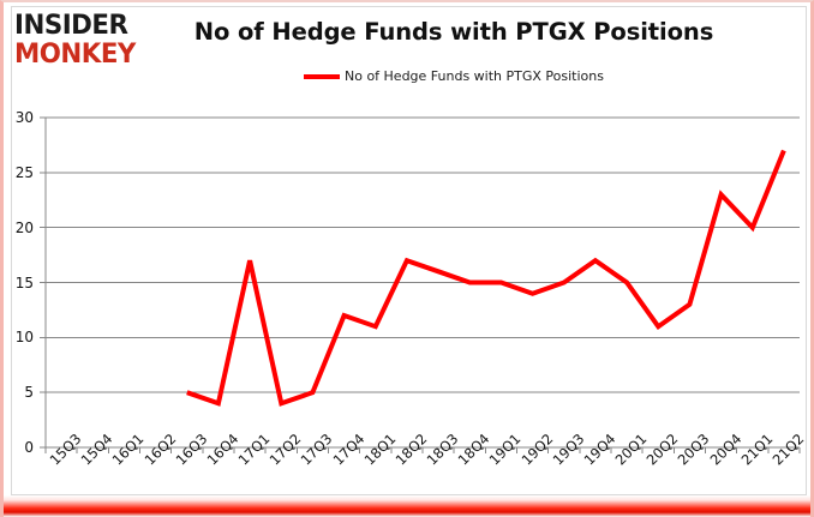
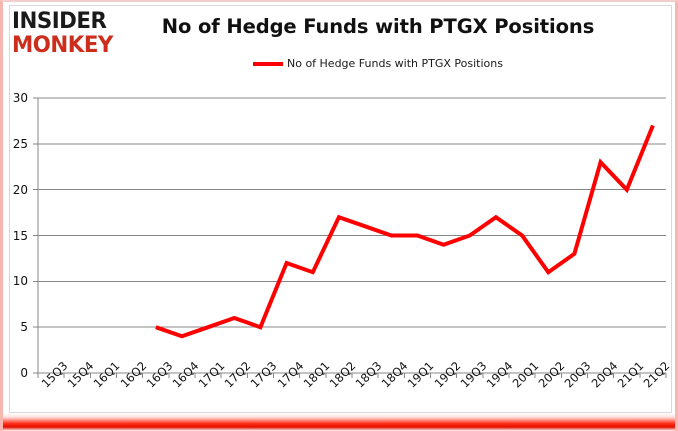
17Q1: 17 -> 5
17Q2: 4 -> 6
